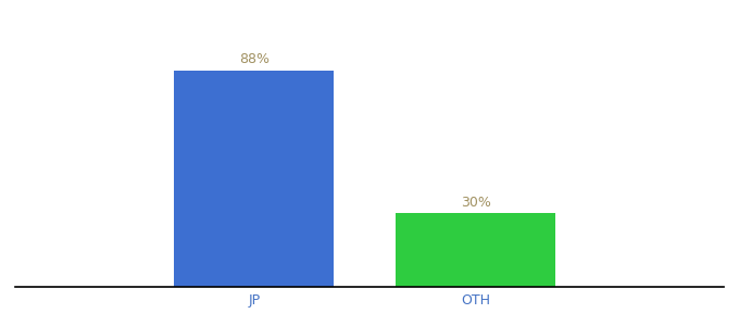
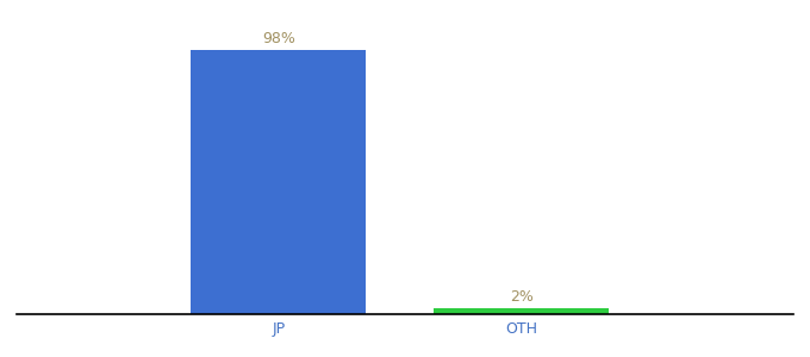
JP: 88% -> 98%
OTH: 30% -> 2%
